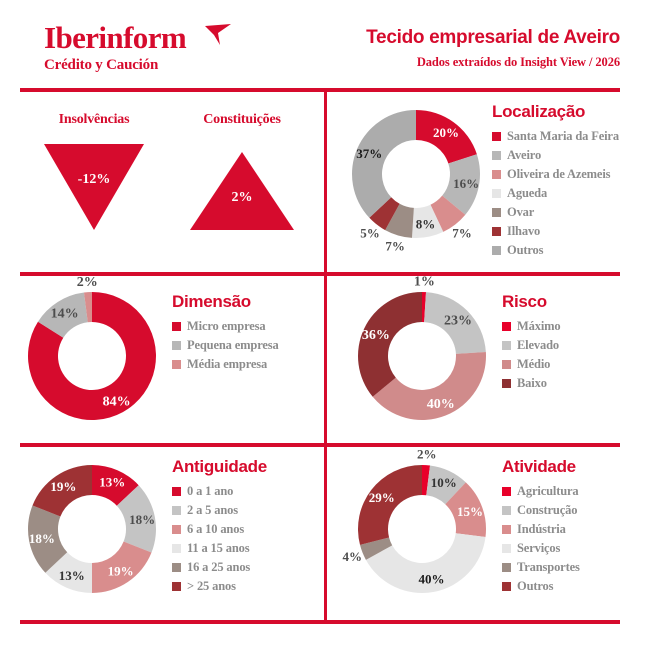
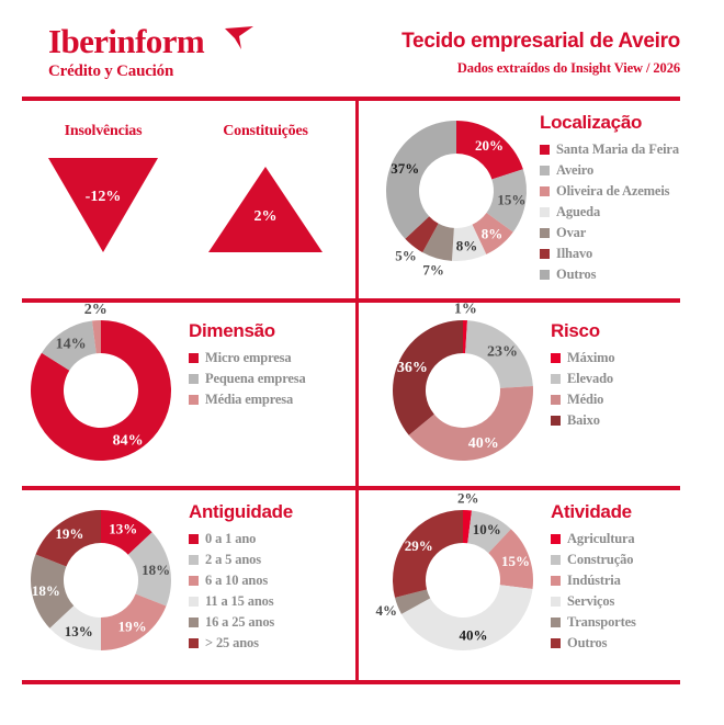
Localização/Aveiro: 16% -> 15%
Localização/Oliveira de Azemeis: 7% -> 8%
